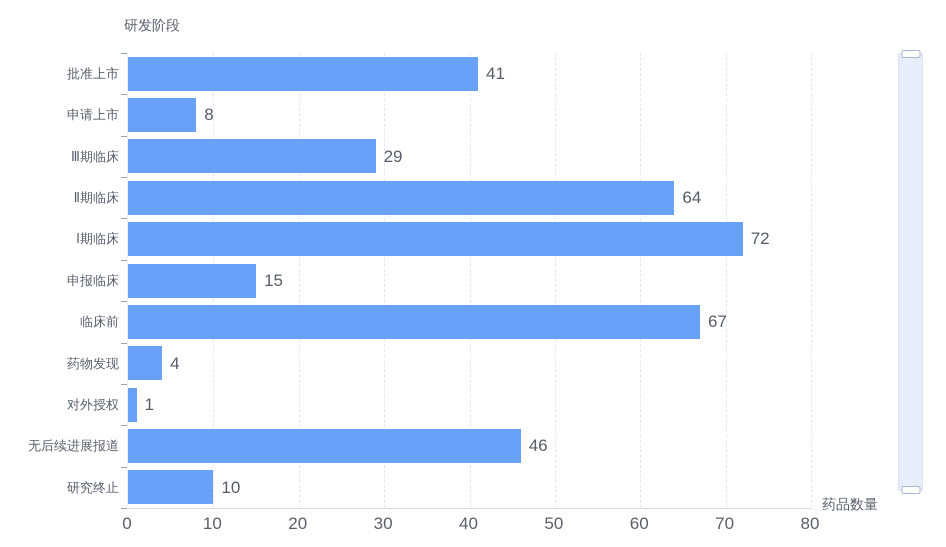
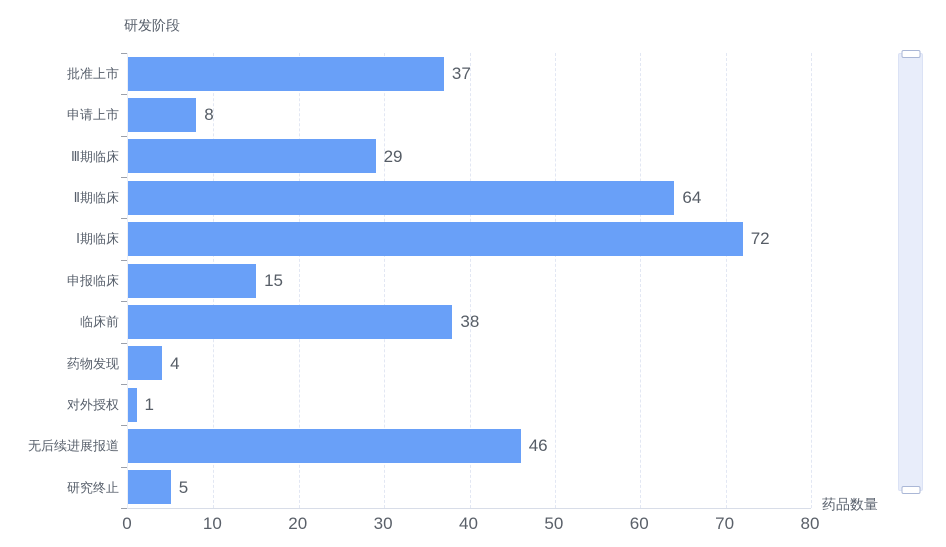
批准上市: 41 -> 37
临床前: 67 -> 38
研究终止: 10 -> 5
